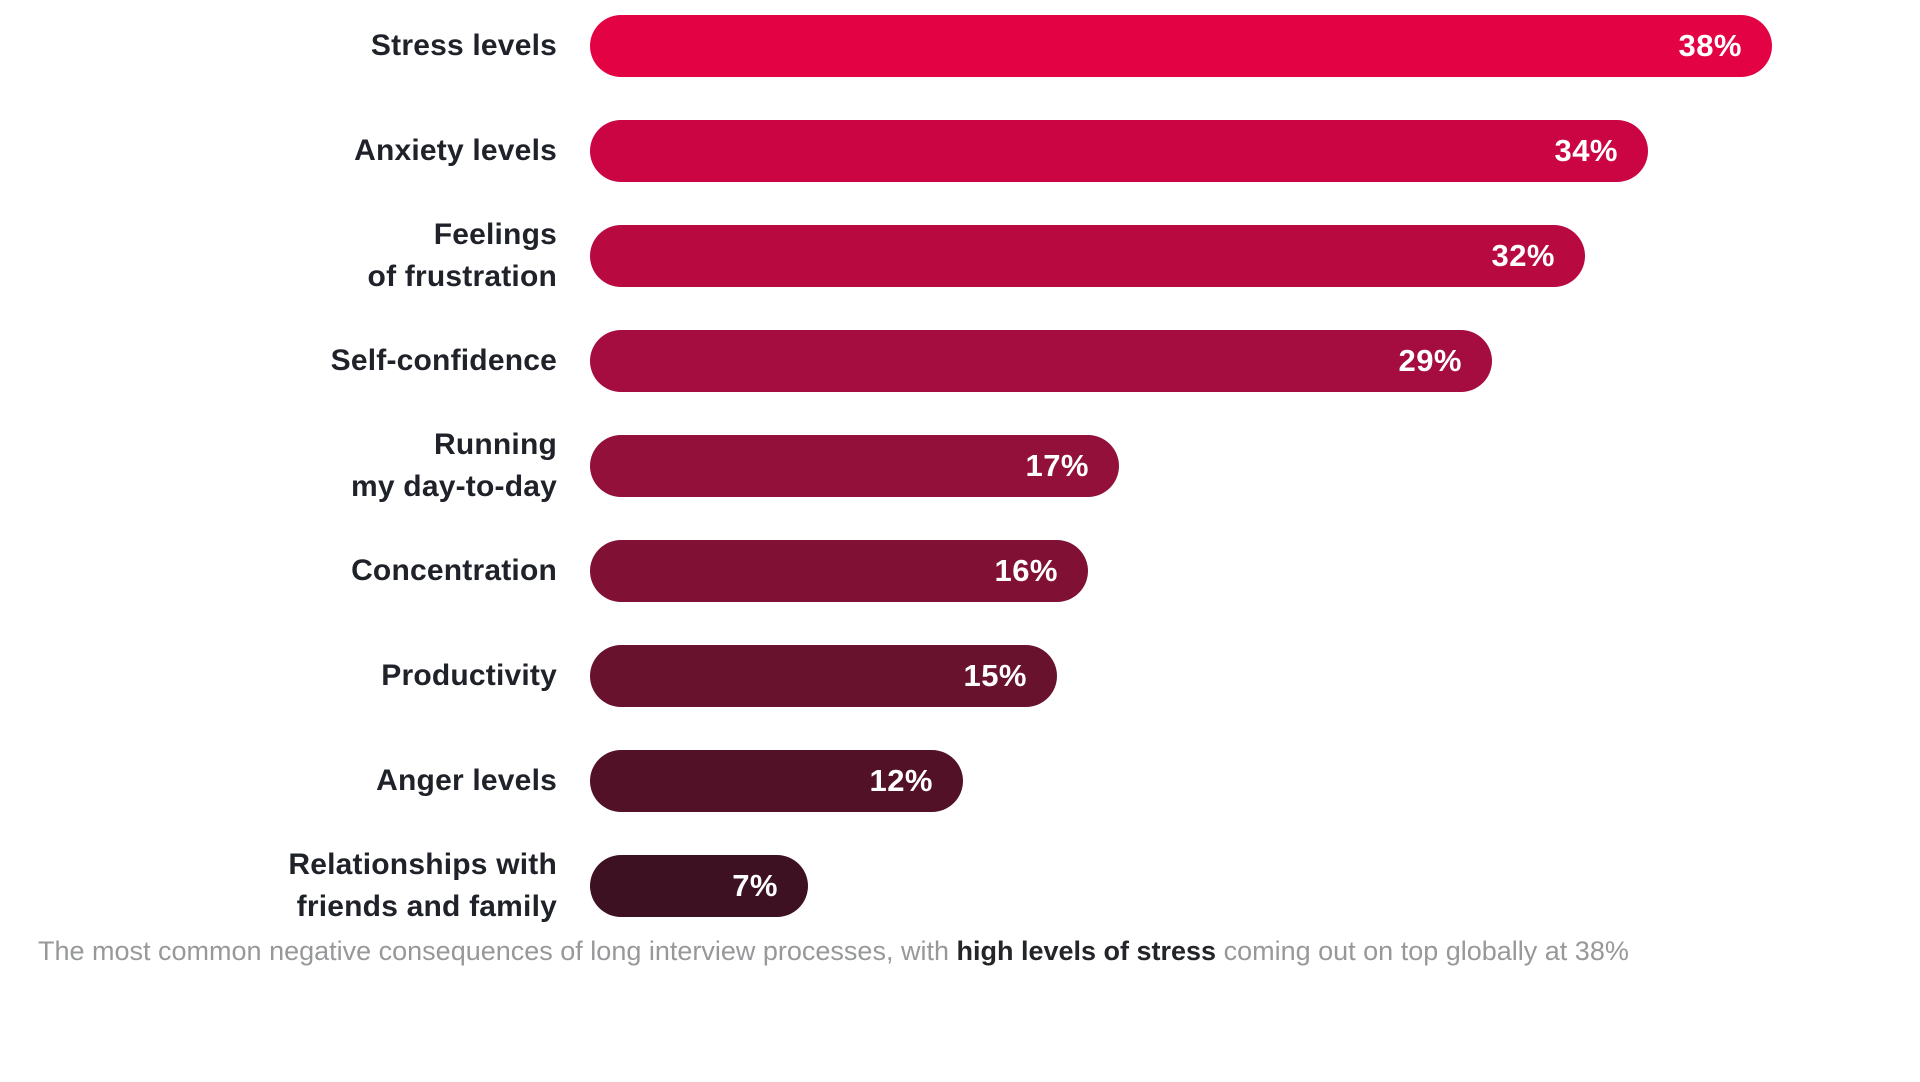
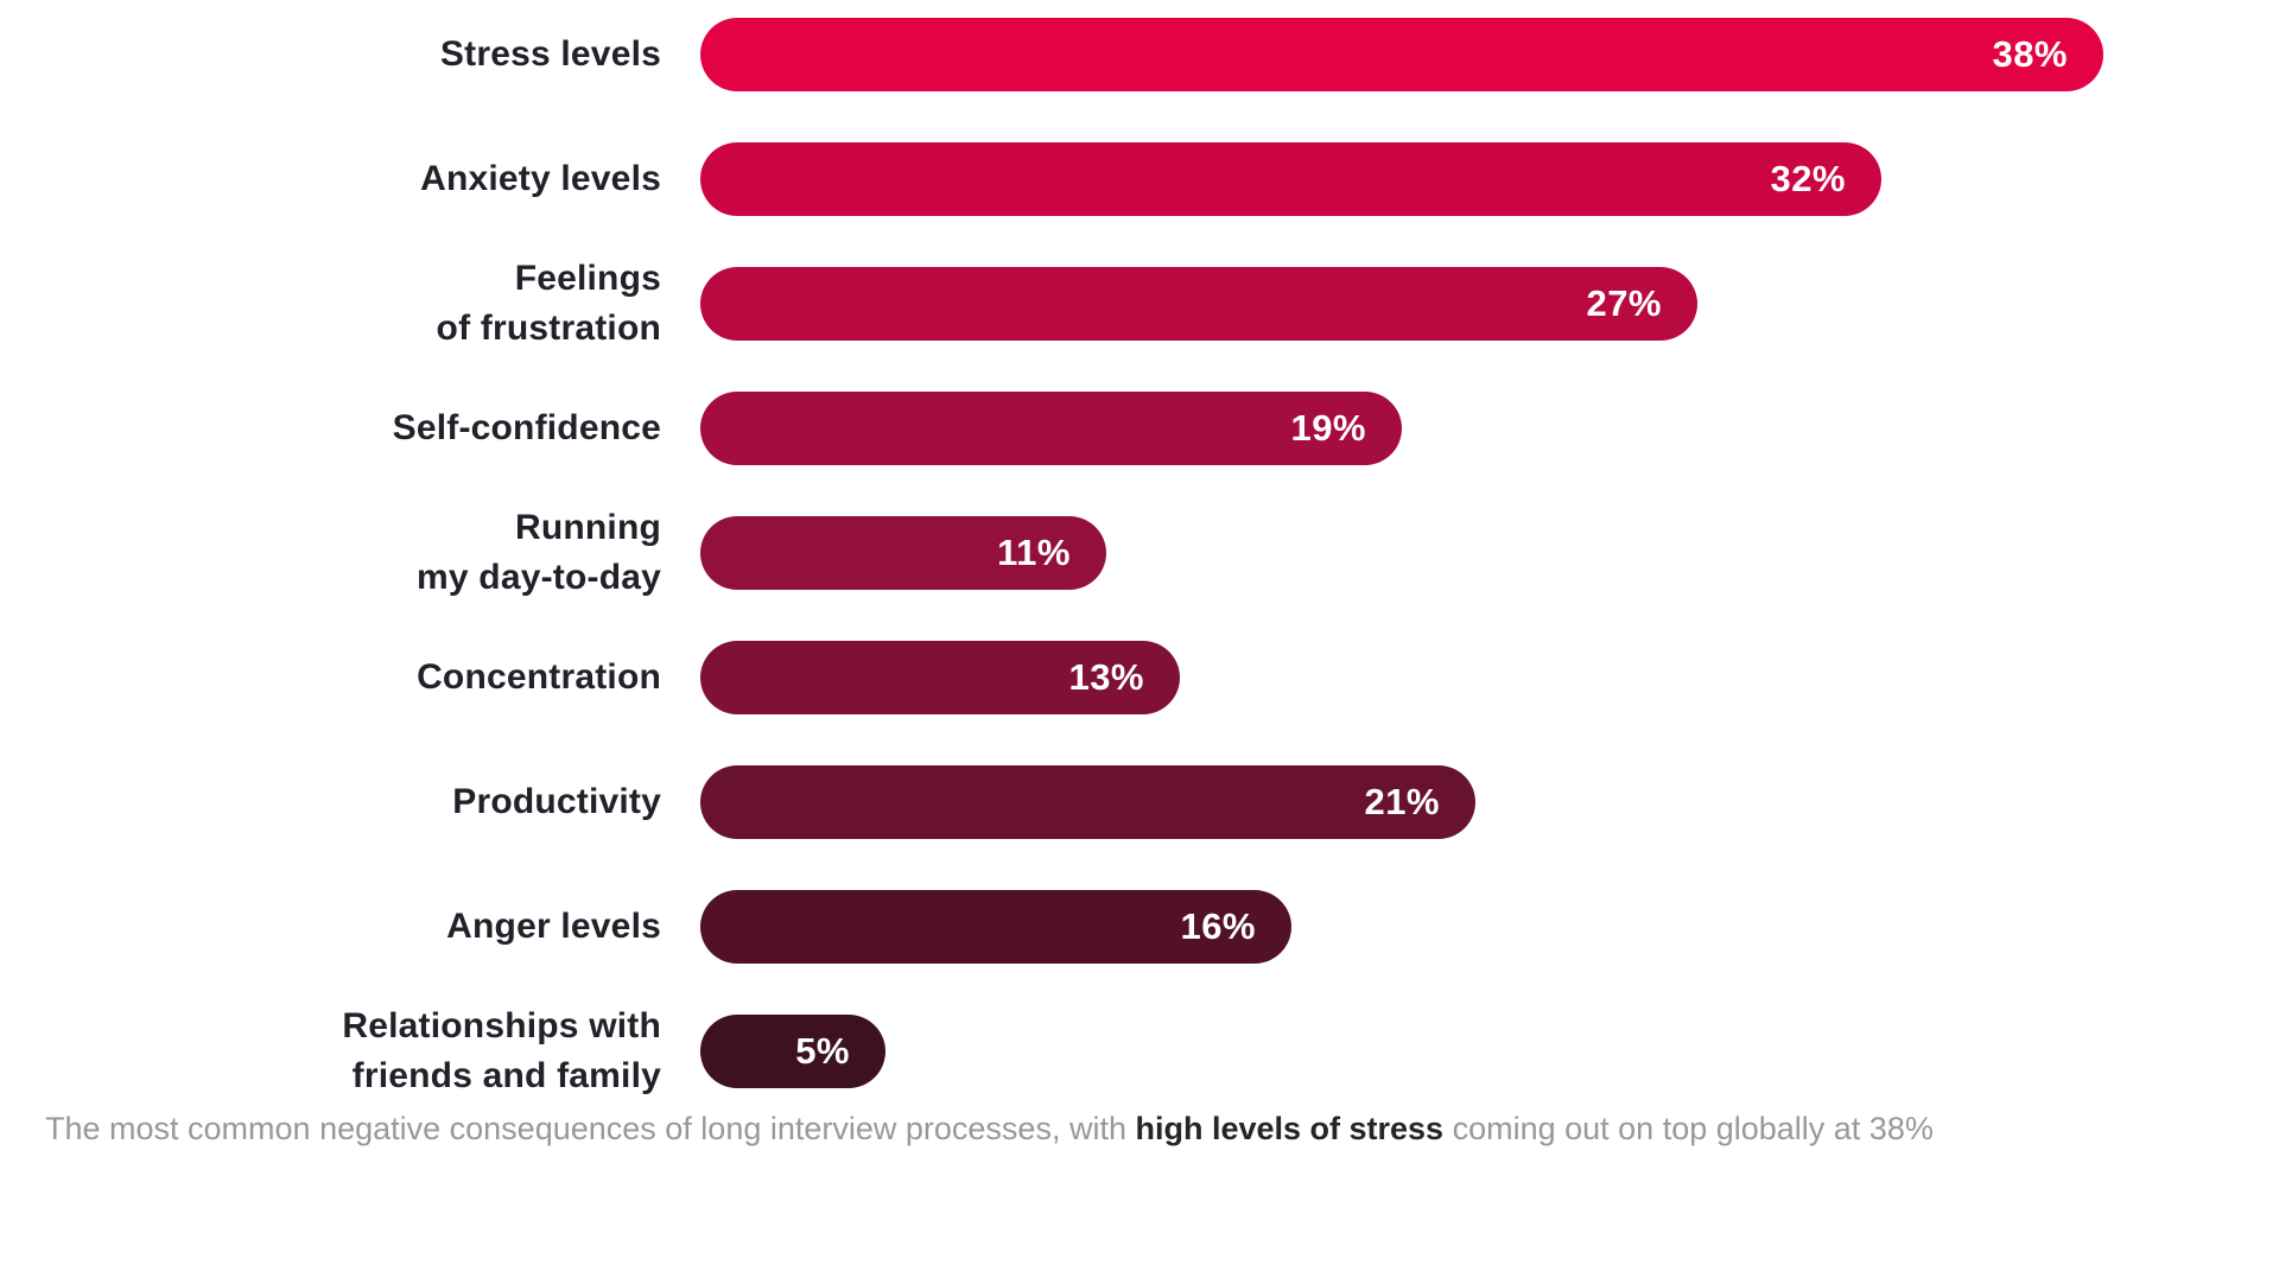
Anxiety levels: 34% -> 32%
Feelings of frustration: 32% -> 27%
Self-confidence: 29% -> 19%
Running my day-to-day: 17% -> 11%
Concentration: 16% -> 13%
Productivity: 15% -> 21%
Anger levels: 12% -> 16%
Relationships with friends and family: 7% -> 5%
